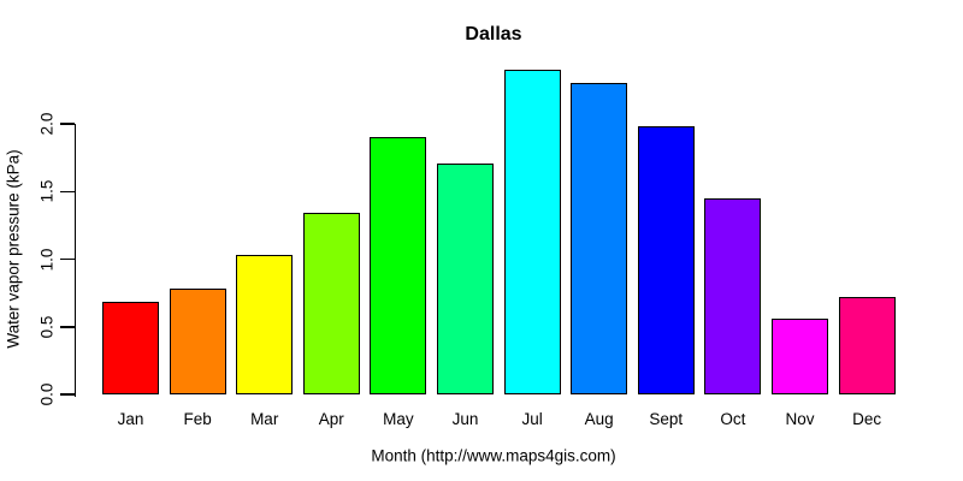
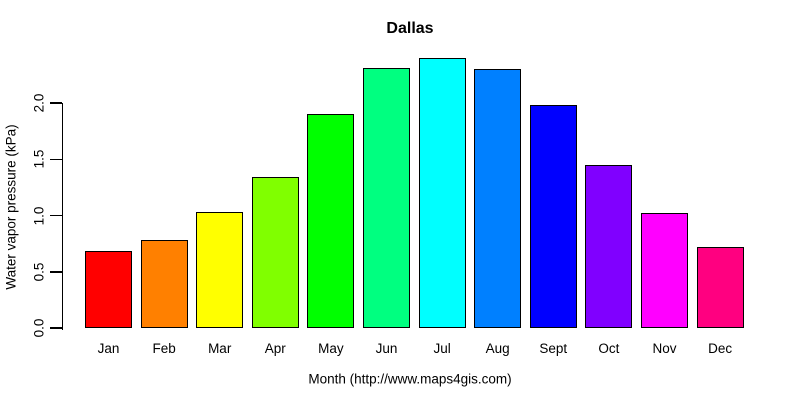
Jun: 1.71 -> 2.31
Nov: 0.56 -> 1.02
